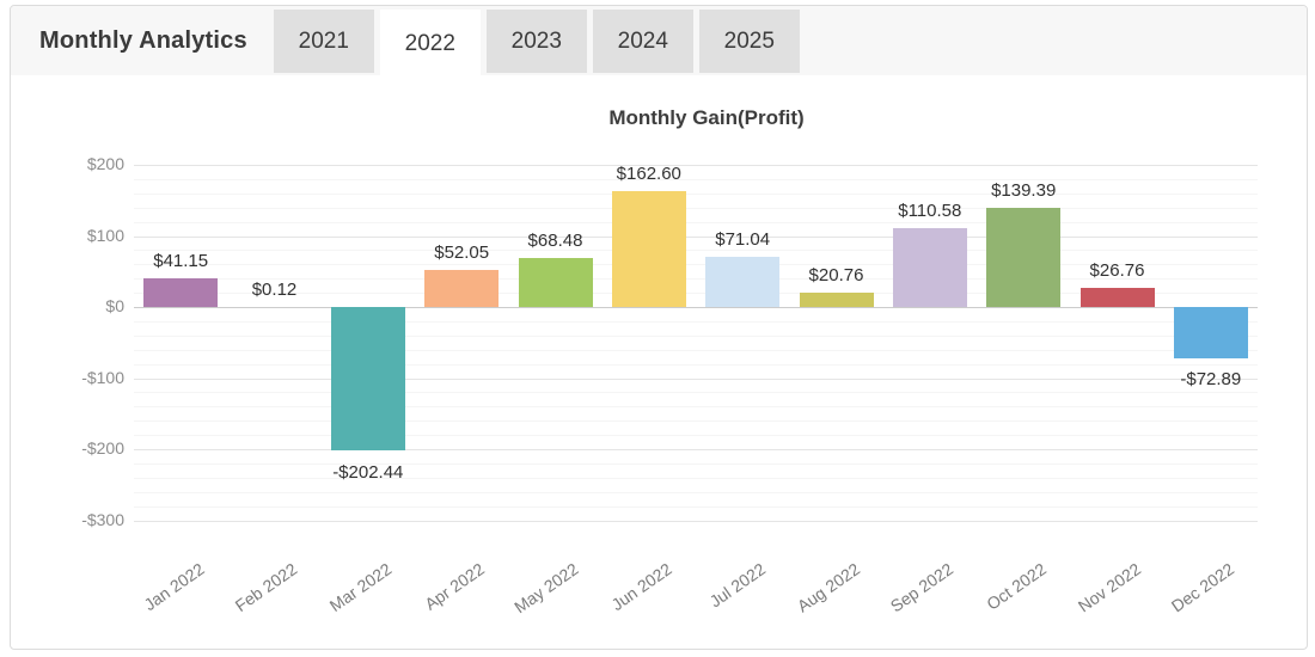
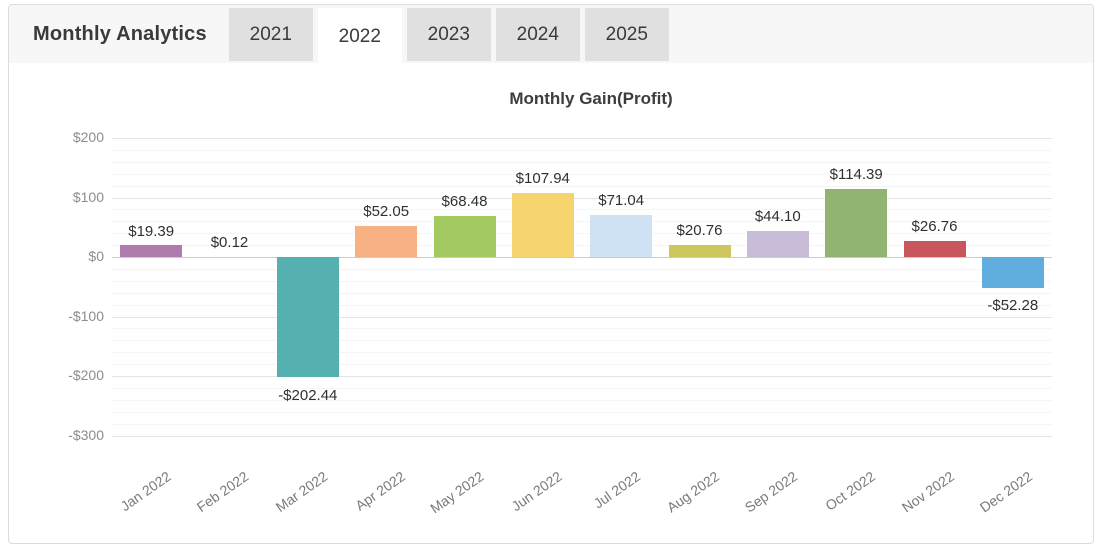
Jan 2022: $41.15 -> $19.39
Jun 2022: $162.60 -> $107.94
Sep 2022: $110.58 -> $44.10
Oct 2022: $139.39 -> $114.39
Dec 2022: -$72.89 -> -$52.28
